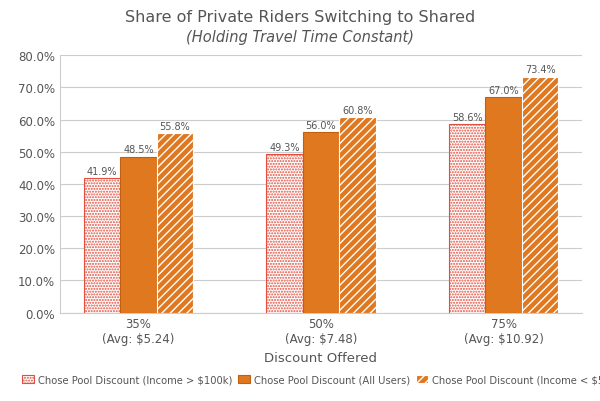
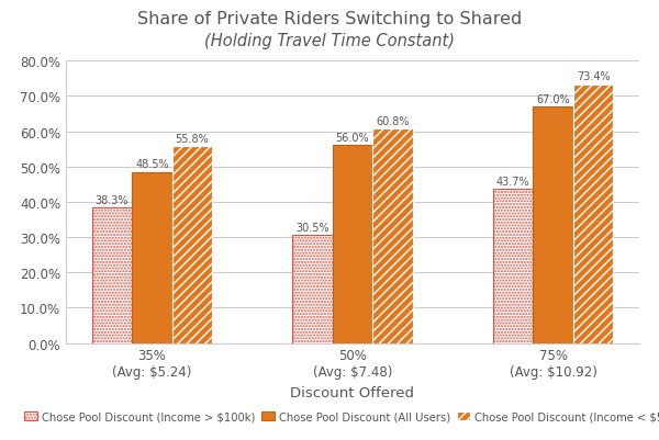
Chose Pool Discount (Income > $100k)/35% (Avg: $5.24): 41.9% -> 38.3%
Chose Pool Discount (Income > $100k)/50% (Avg: $7.48): 49.3% -> 30.5%
Chose Pool Discount (Income > $100k)/75% (Avg: $10.92): 58.6% -> 43.7%
